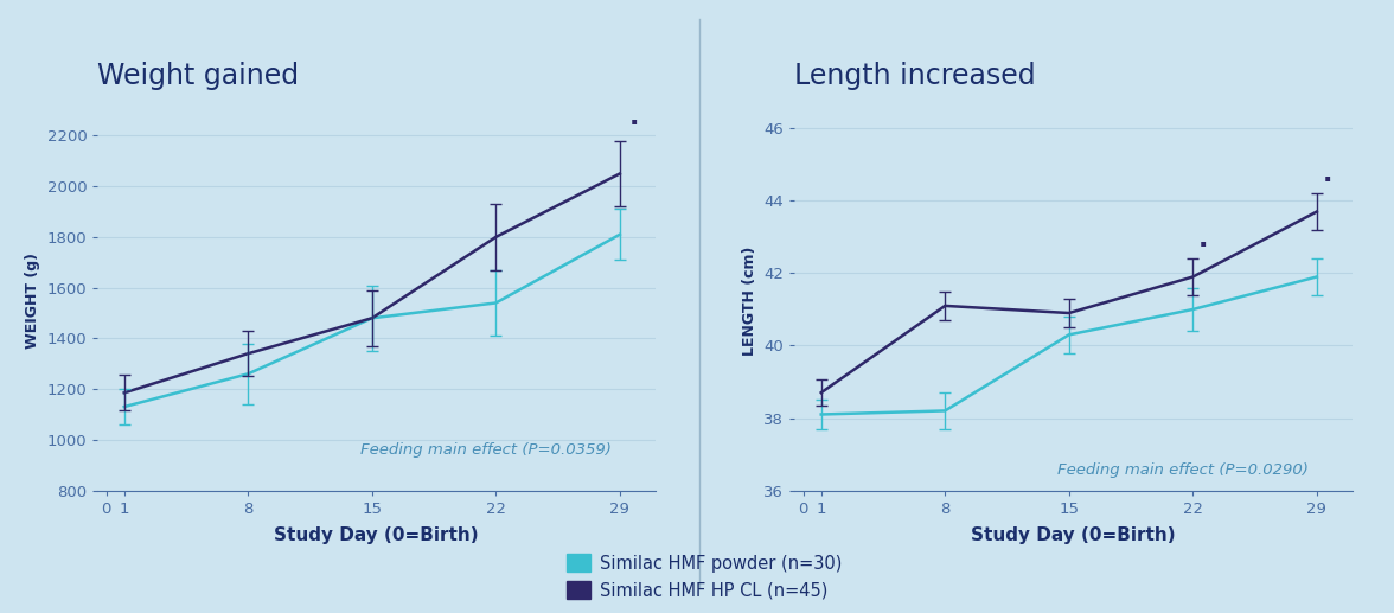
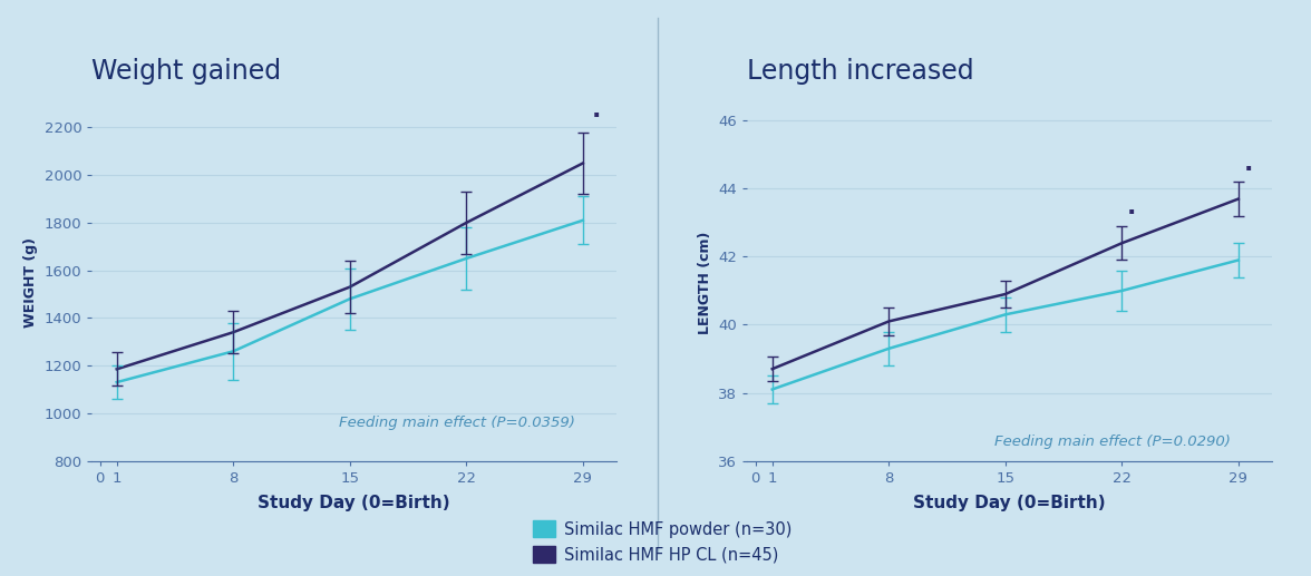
Weight gained/Similac HMF HP CL (n=45)/15: 1480 -> 1530
Weight gained/Similac HMF powder (n=30)/22: 1540 -> 1650
Length increased/Similac HMF powder (n=30)/8: 38.2 -> 39.3
Length increased/Similac HMF HP CL (n=45)/8: 41.1 -> 40.1
Length increased/Similac HMF HP CL (n=45)/22: 41.9 -> 42.4
